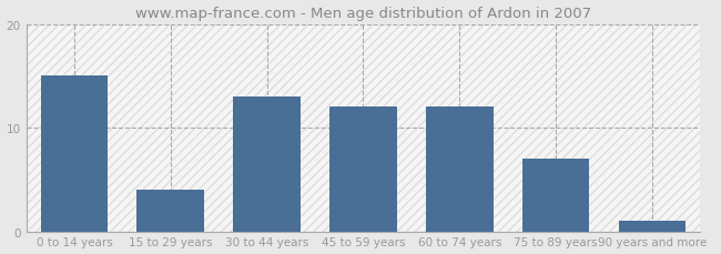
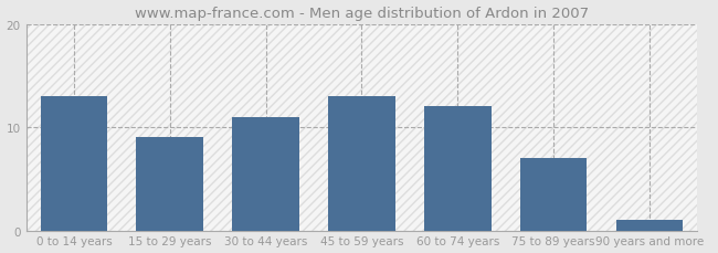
0 to 14 years: 15 -> 13
15 to 29 years: 4 -> 9
30 to 44 years: 13 -> 11
45 to 59 years: 12 -> 13
